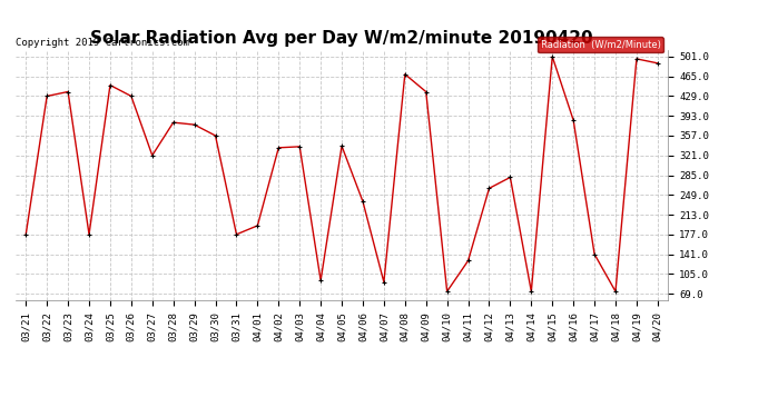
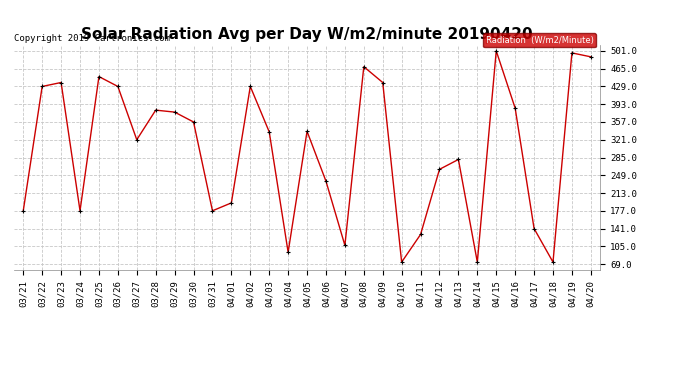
04/02: 335 -> 429
04/07: 90 -> 107
